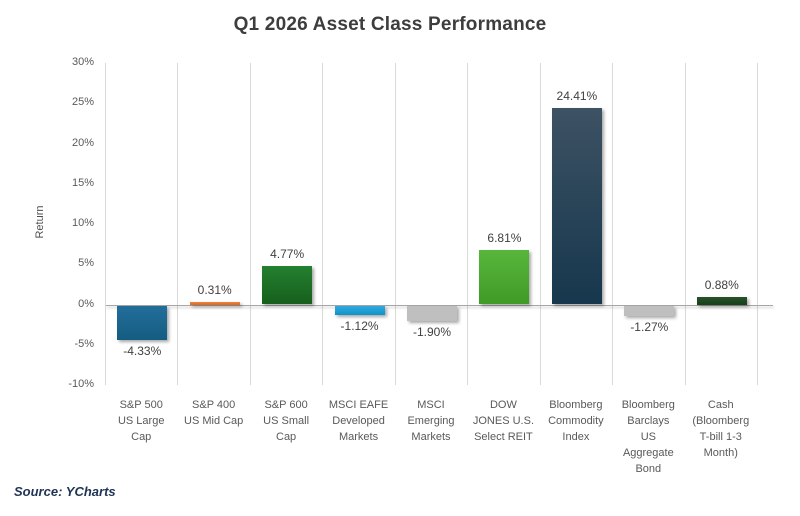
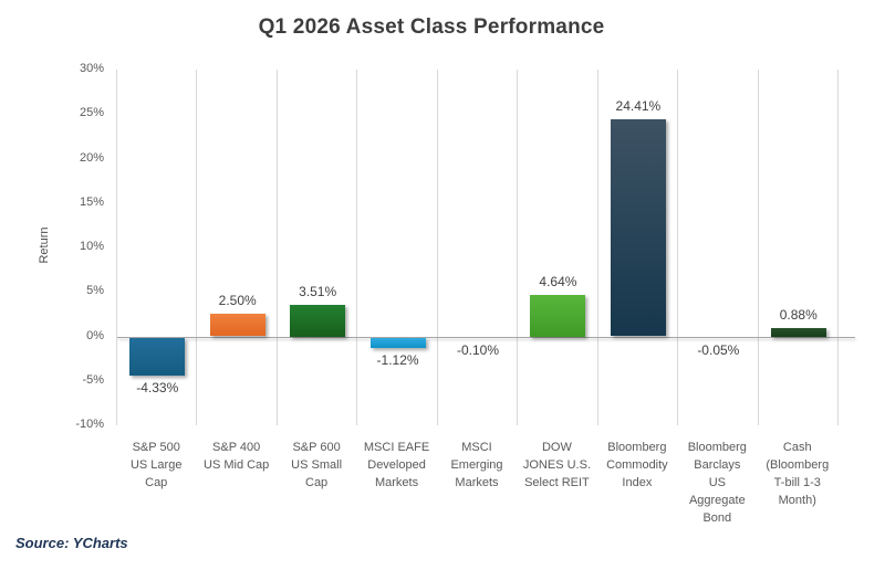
S&P 400 US Mid Cap: 0.31% -> 2.50%
S&P 600 US Small Cap: 4.77% -> 3.51%
MSCI Emerging Markets: -1.90% -> -0.10%
DOW JONES U.S. Select REIT: 6.81% -> 4.64%
Bloomberg Barclays US Aggregate Bond: -1.27% -> -0.05%
